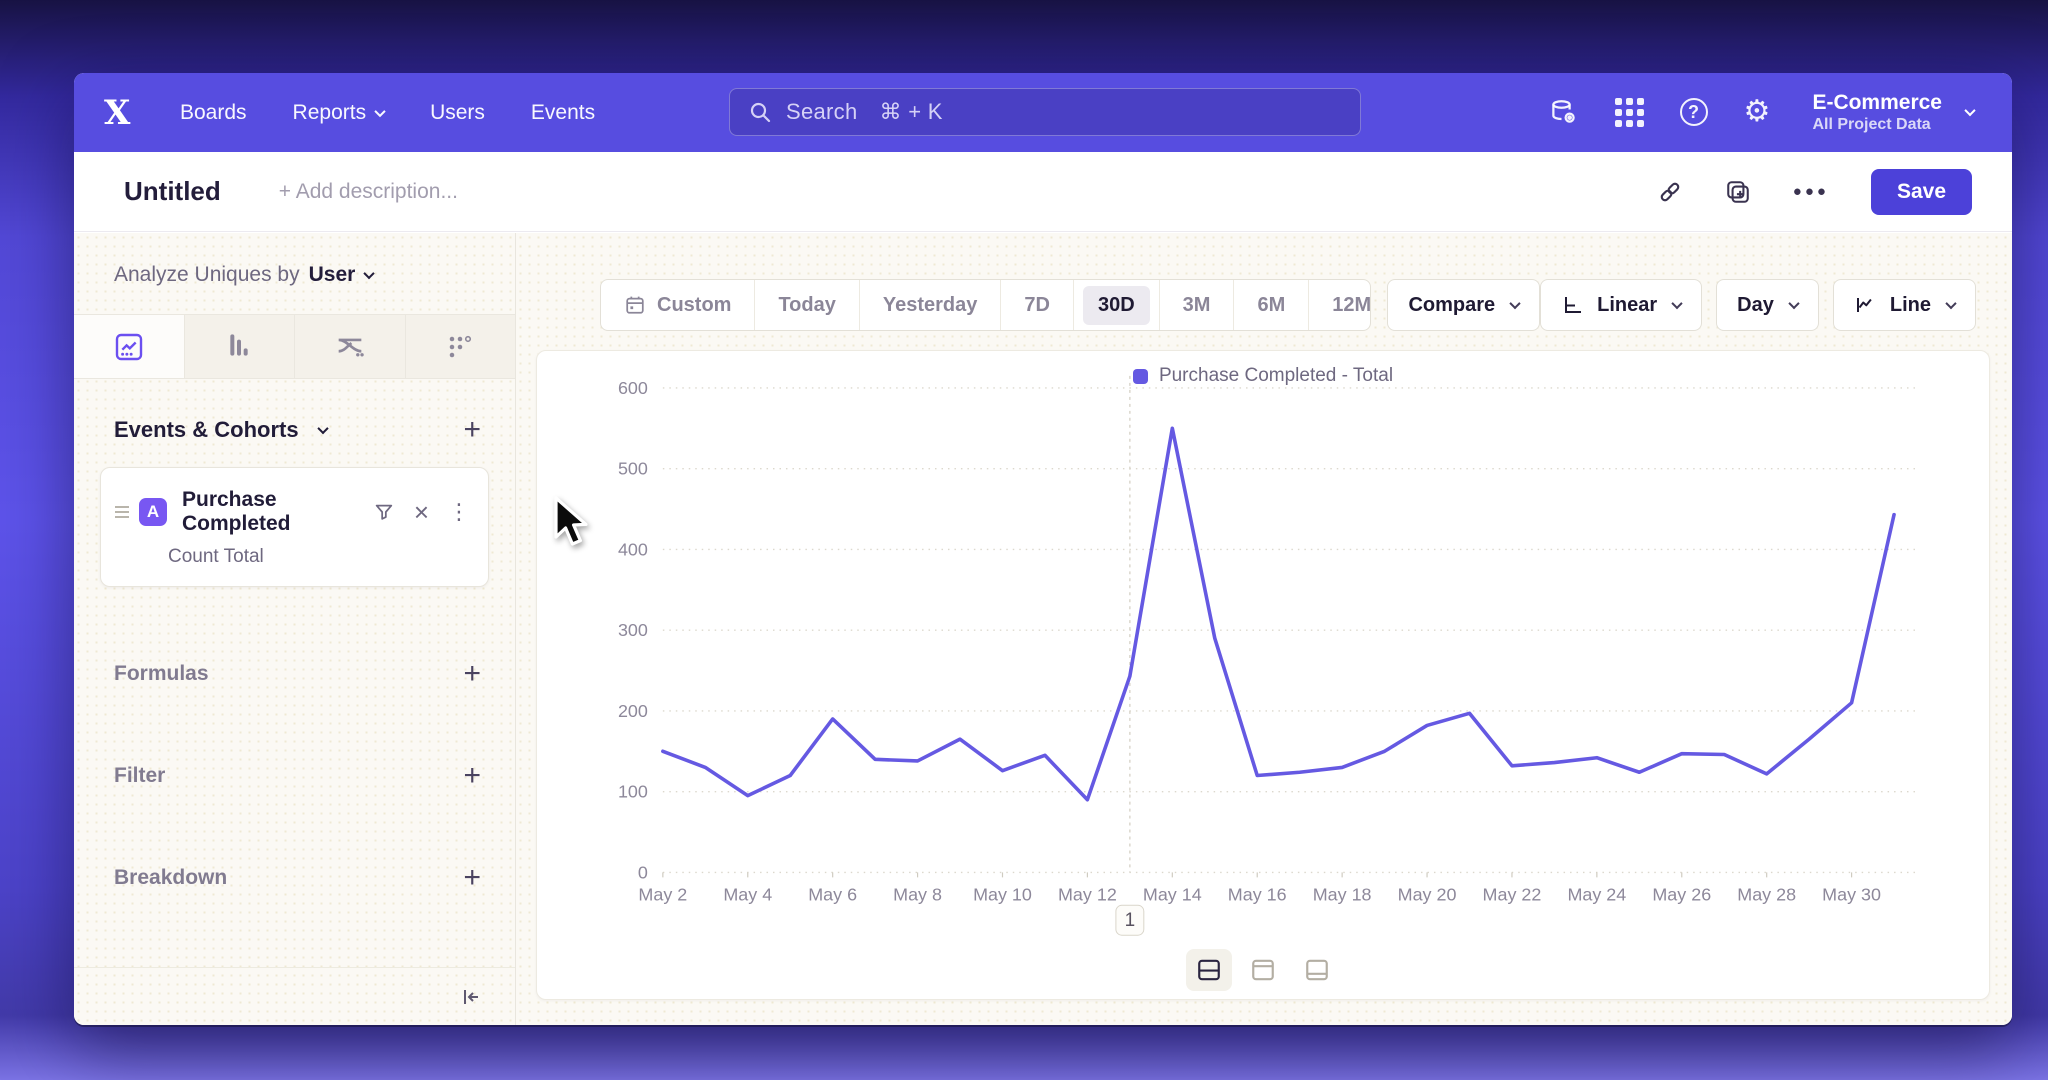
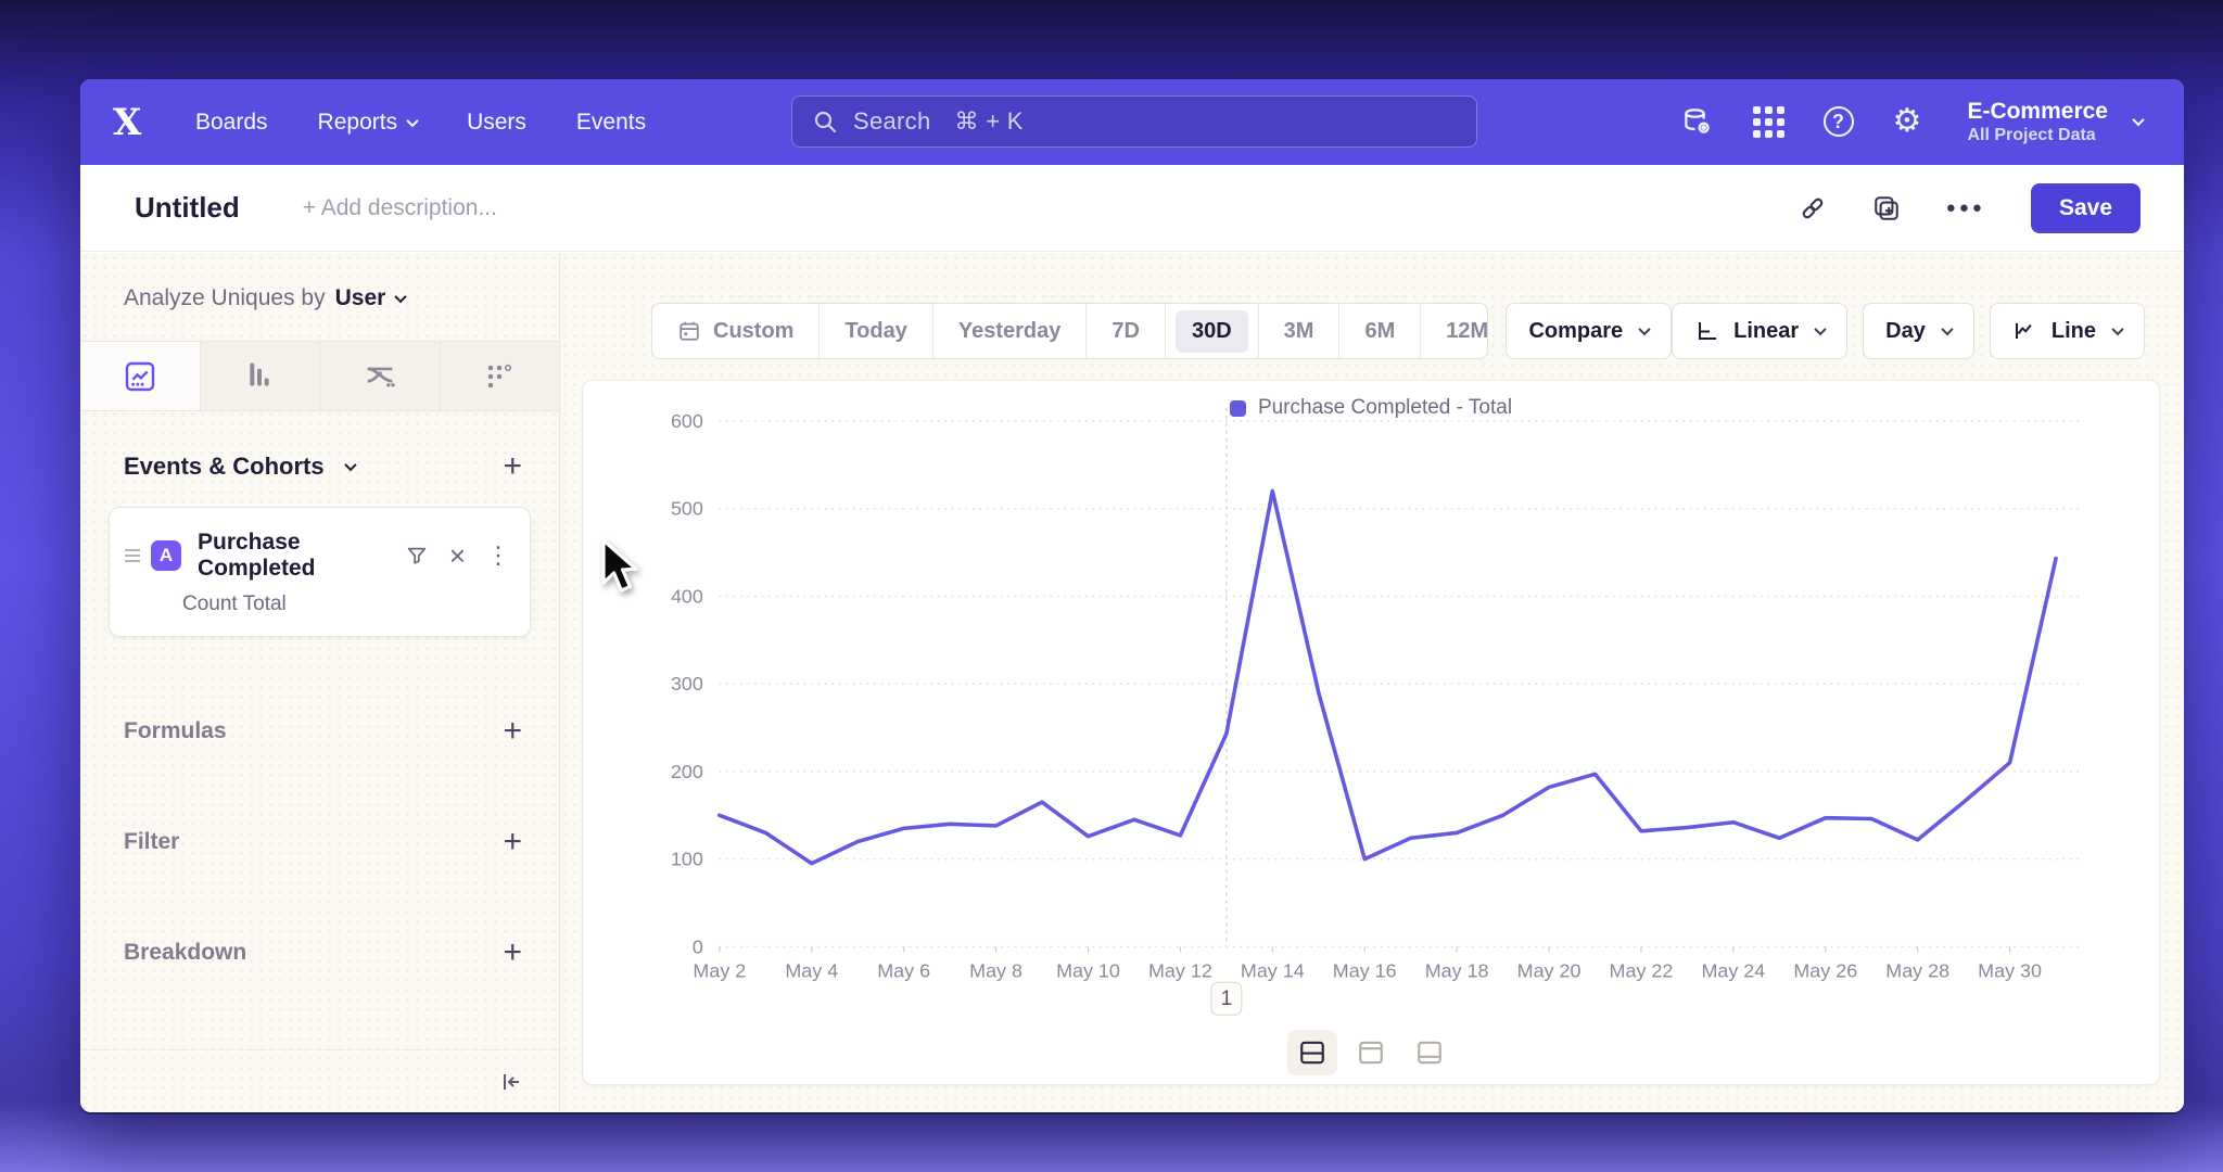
May 6: 190 -> 140
May 12: 90 -> 130
May 14: 550 -> 520
May 16: 120 -> 100
